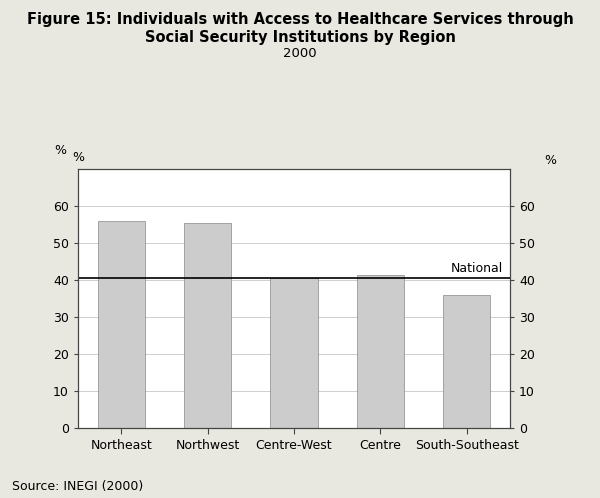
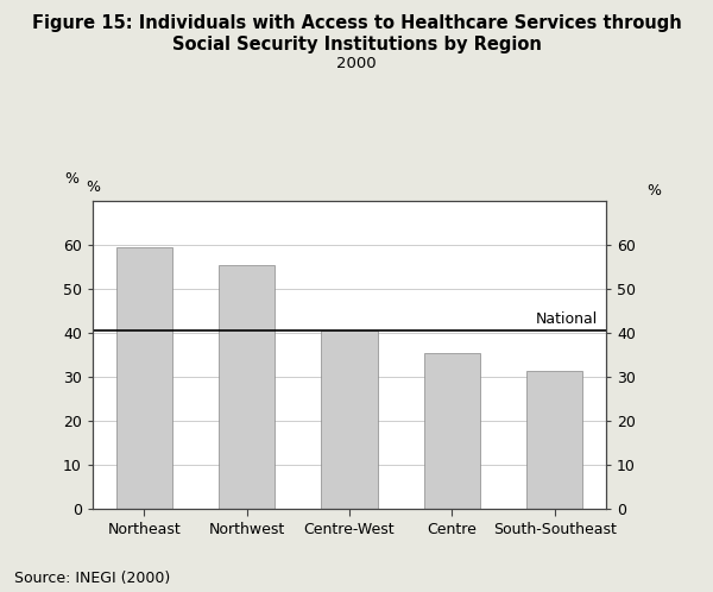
Northeast: 56.0 -> 59.5
Centre: 41.5 -> 35.5
South-Southeast: 36.0 -> 31.5
